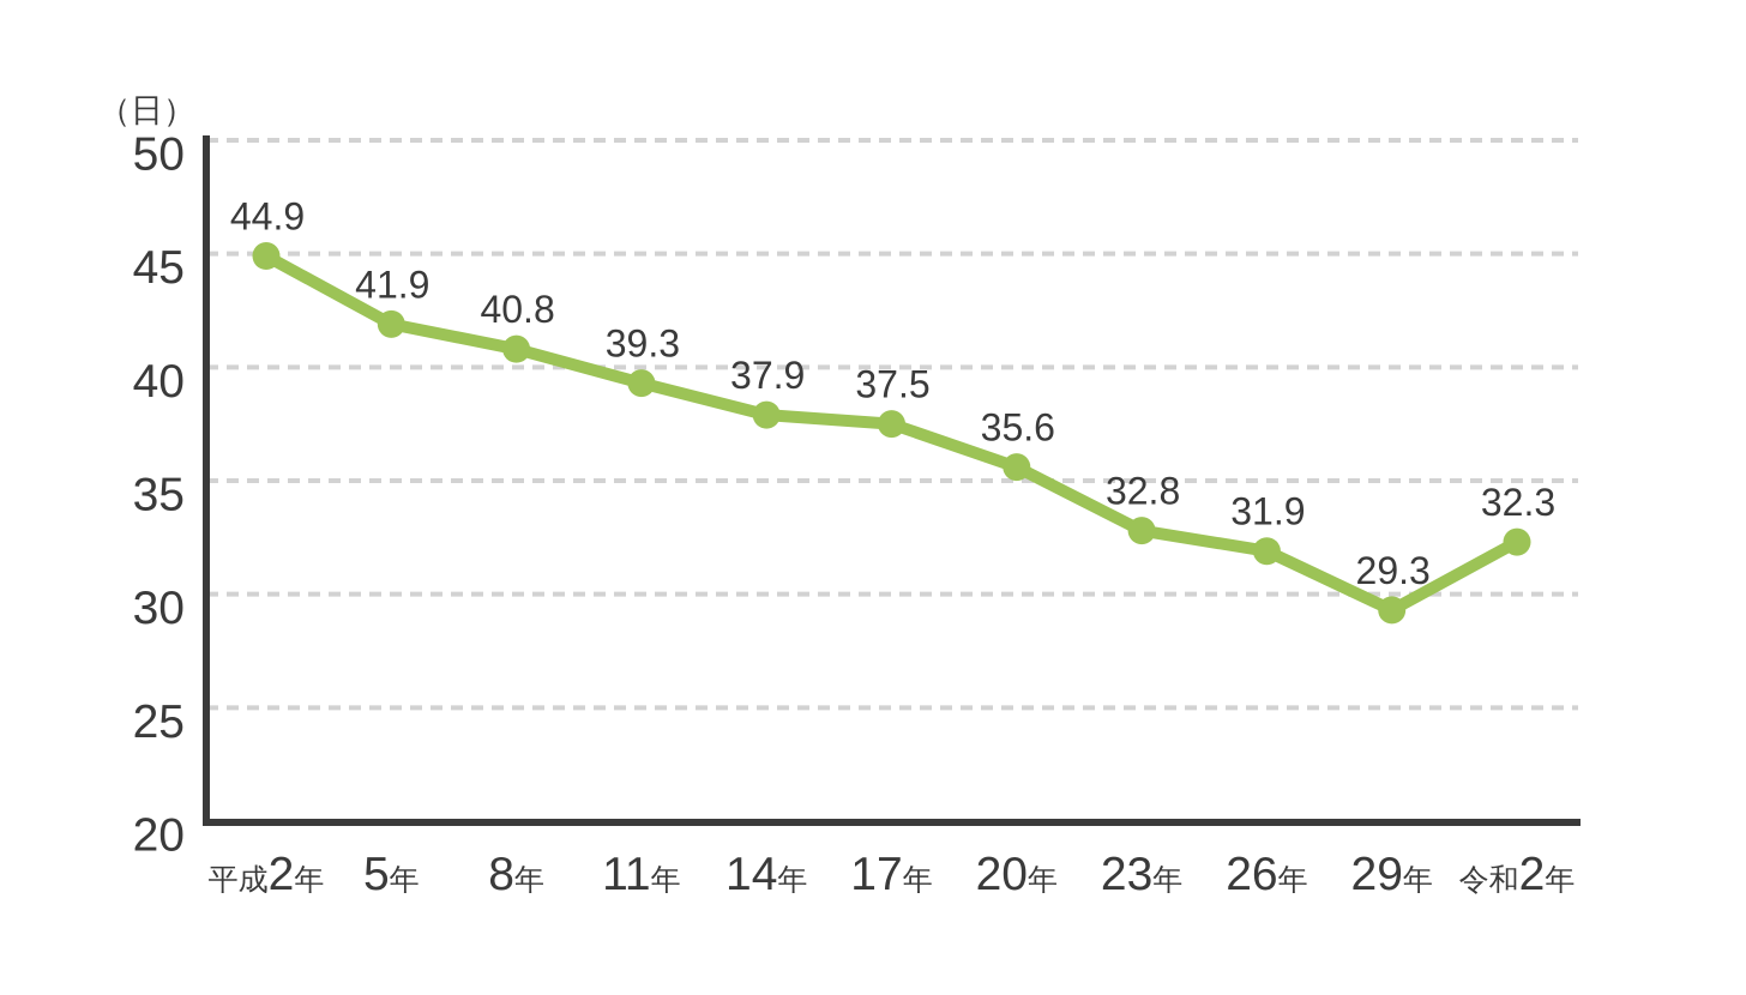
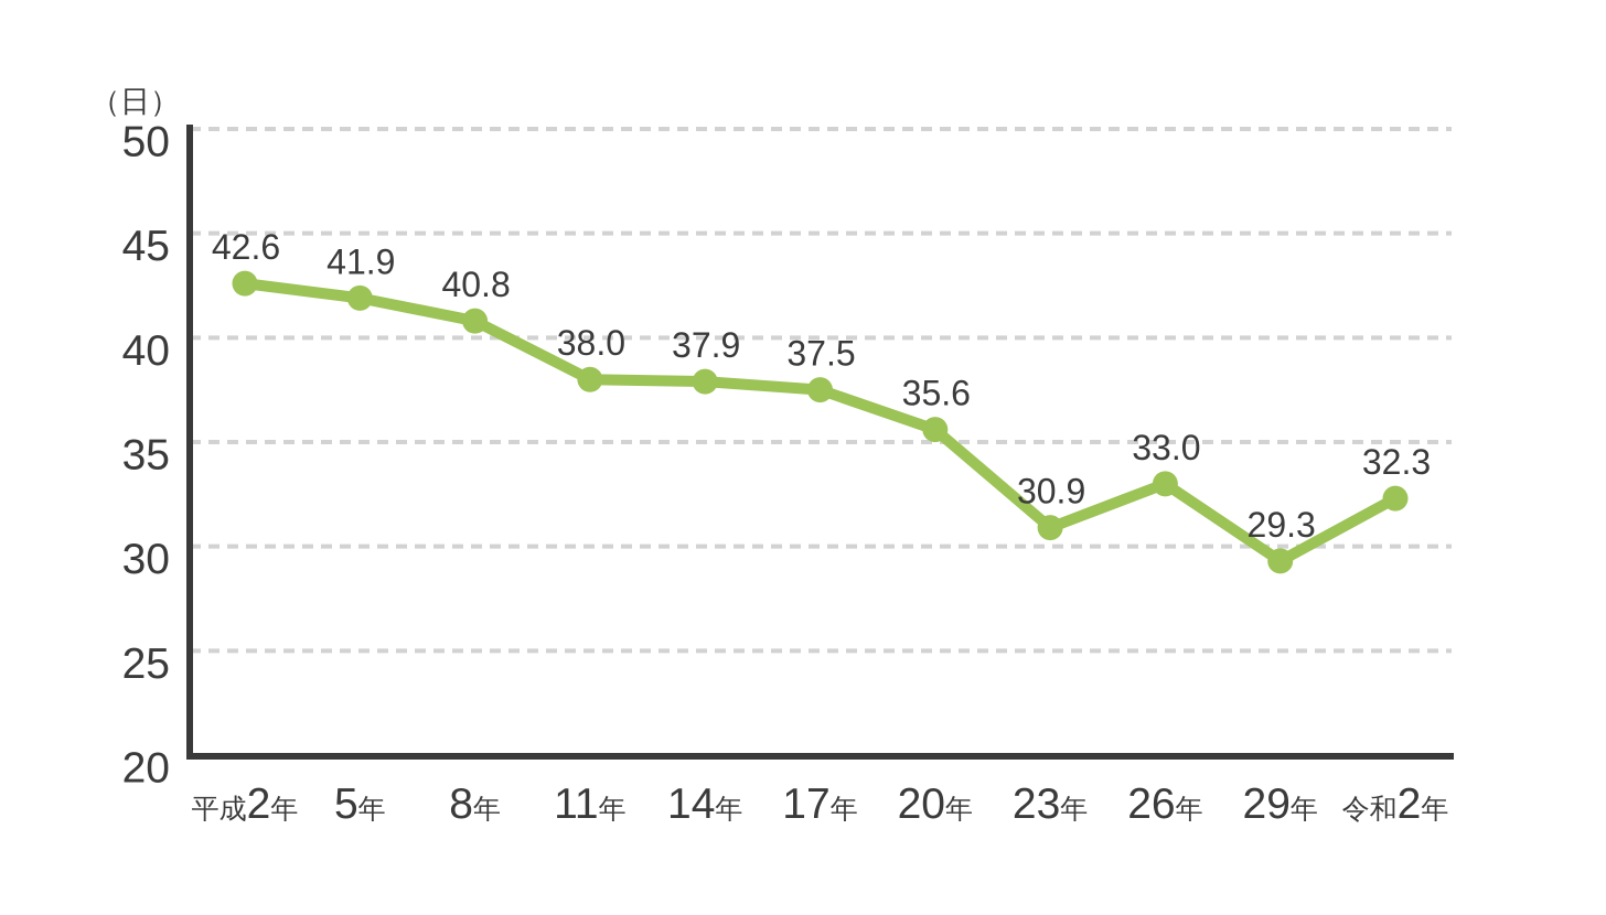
平成2年: 44.9 -> 42.6
11年: 39.3 -> 38.0
23年: 32.8 -> 30.9
26年: 31.9 -> 33.0
